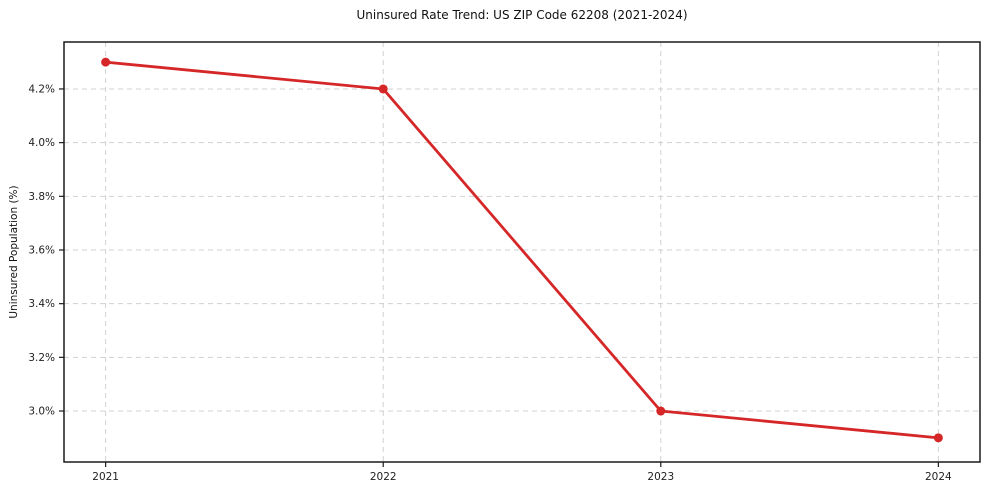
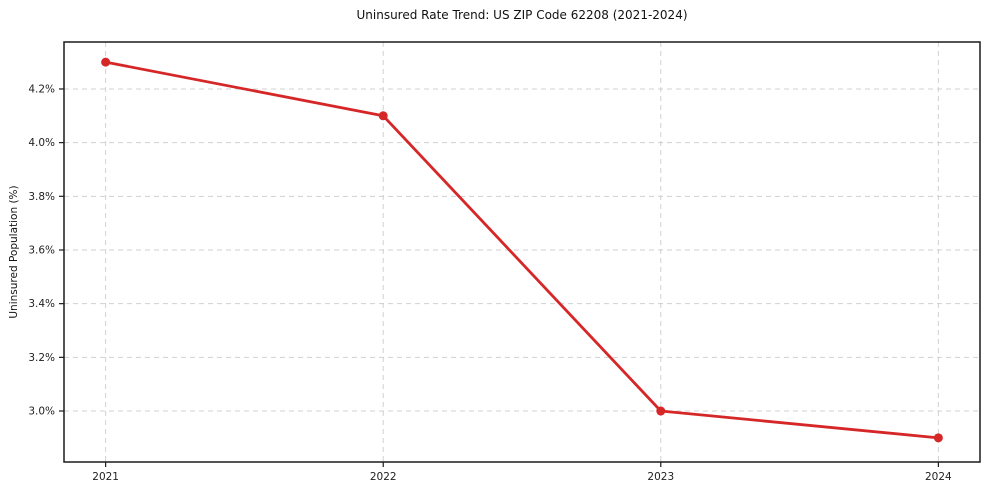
2022: 4.2% -> 4.1%
